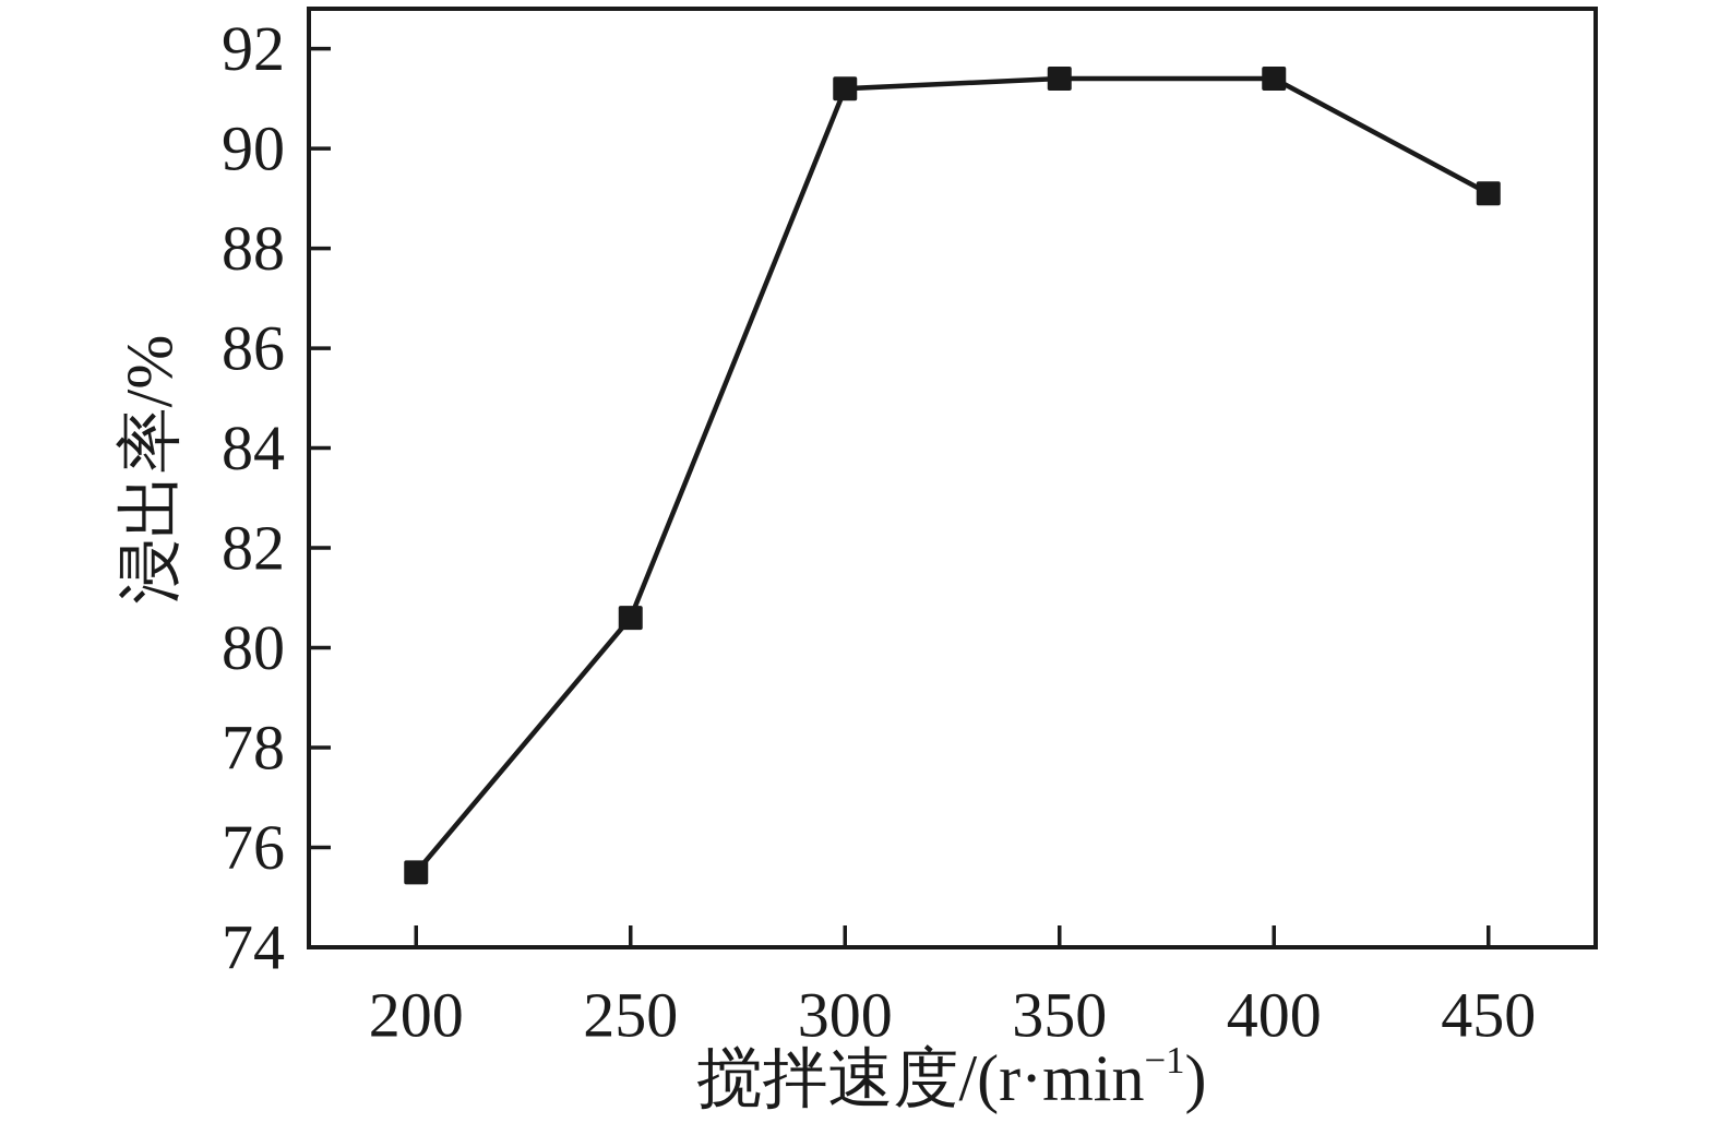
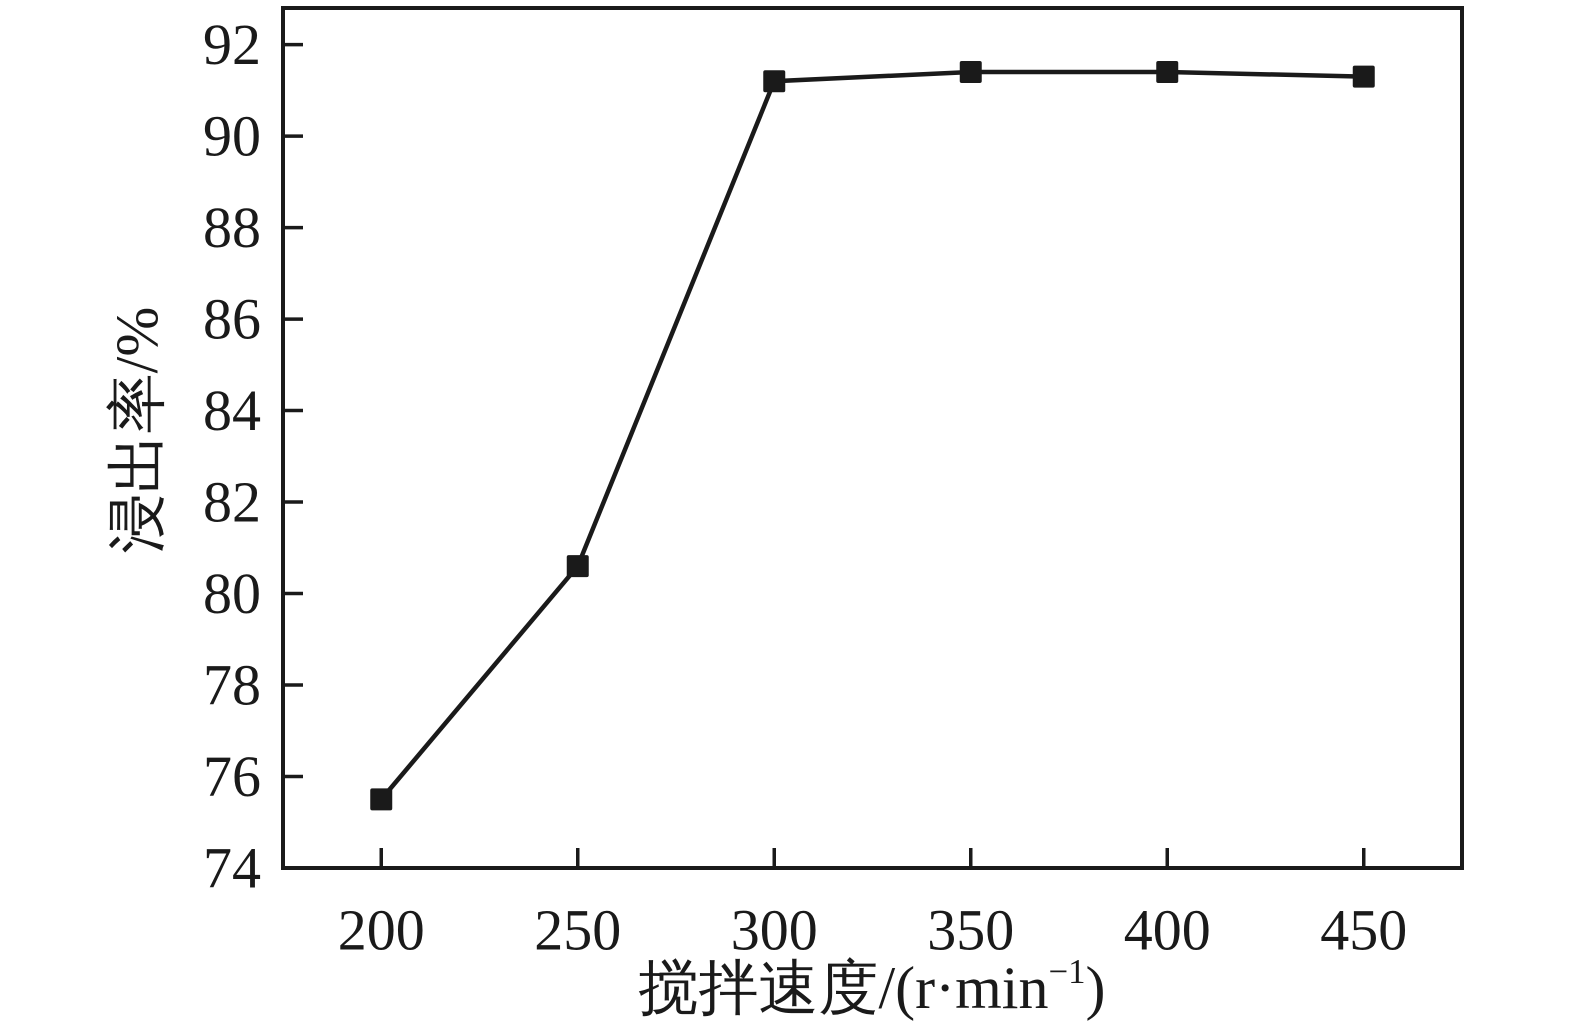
450: 89.1 -> 91.3
